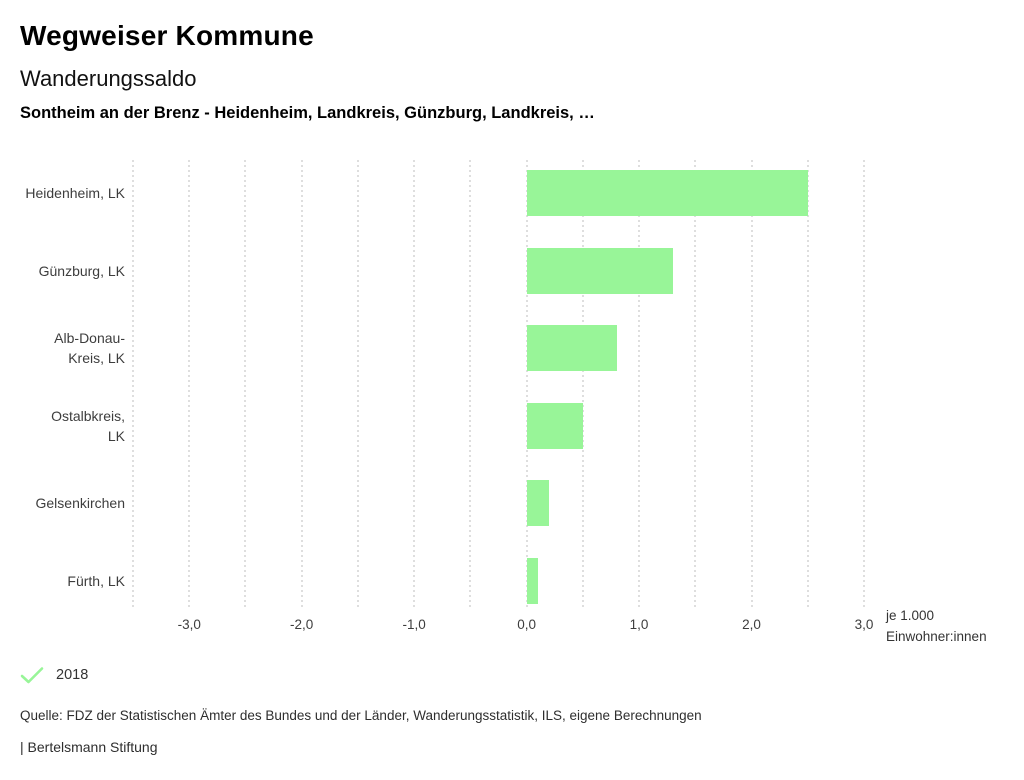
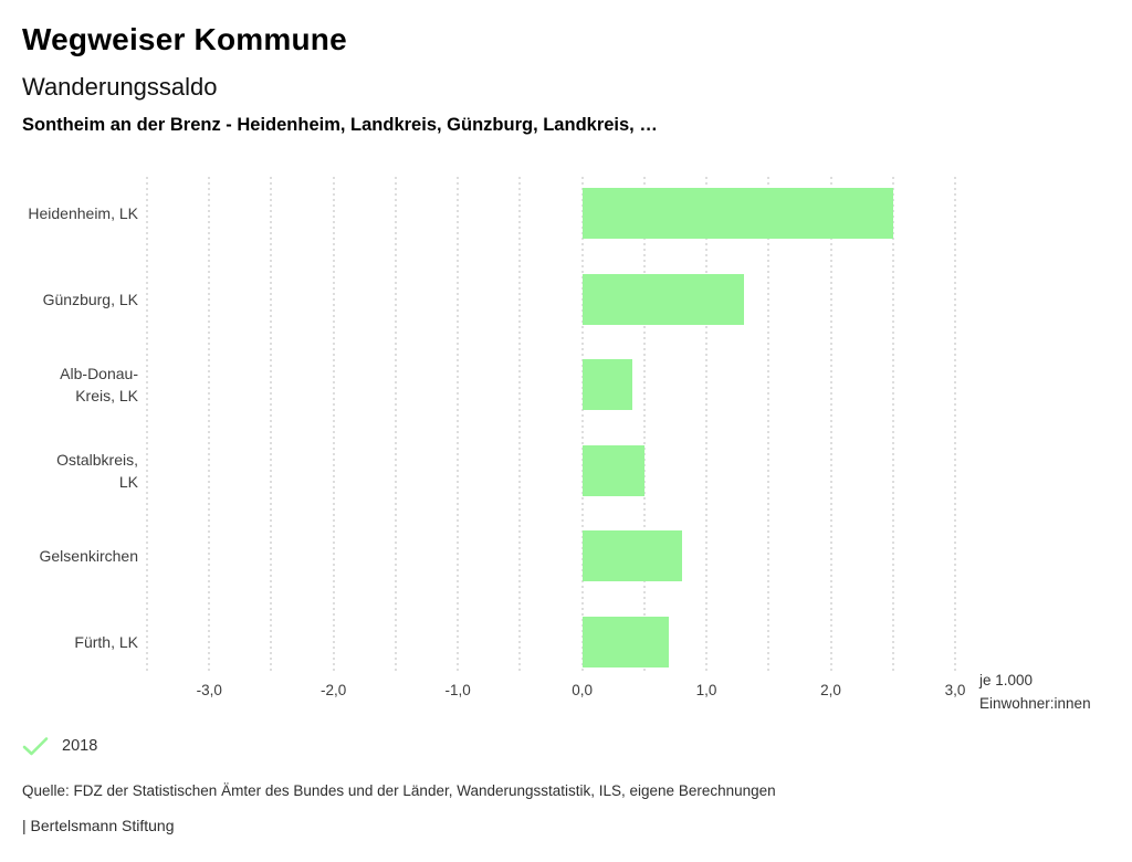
Alb-Donau-Kreis, LK: 0,8 -> 0,4
Gelsenkirchen: 0,2 -> 0,8
Fürth, LK: 0,1 -> 0,7
